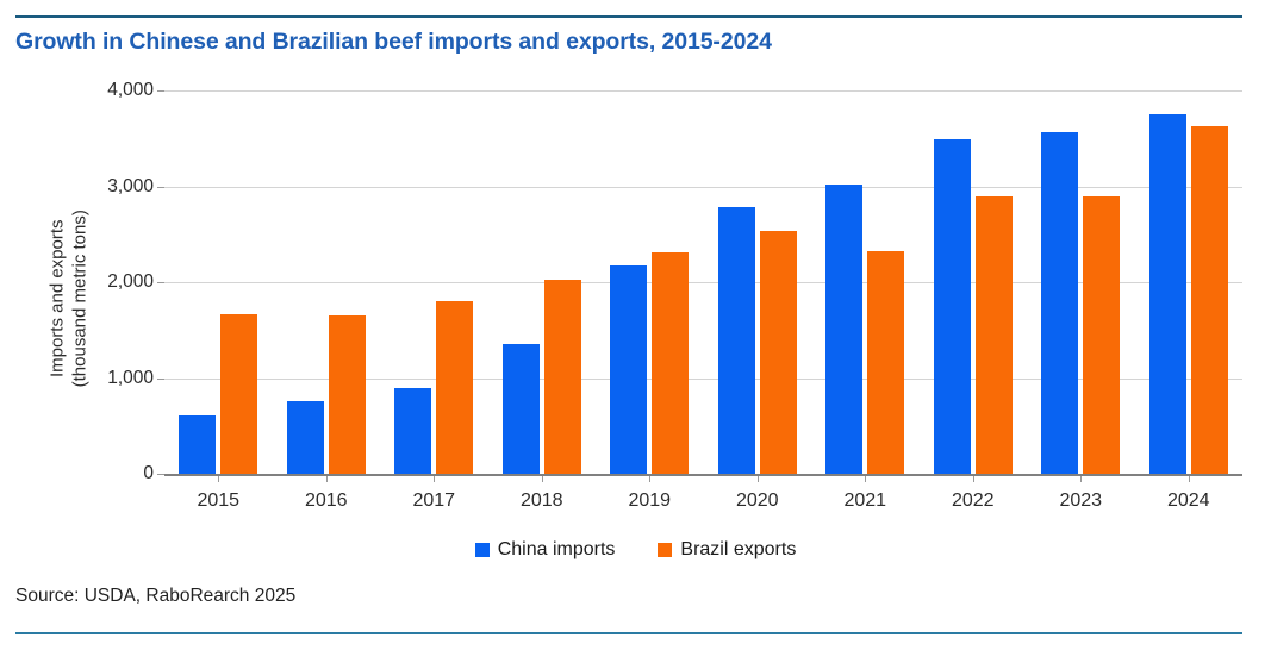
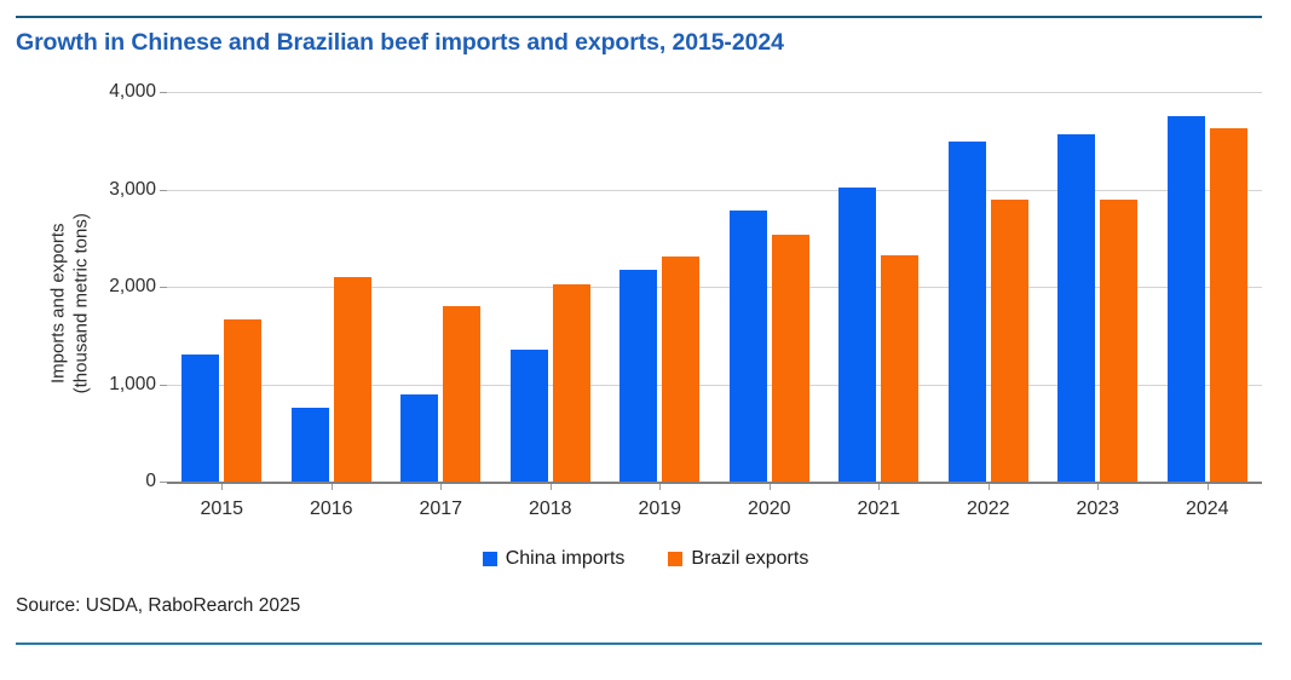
China imports/2015: 600 -> 1300
Brazil exports/2016: 1600 -> 2100
